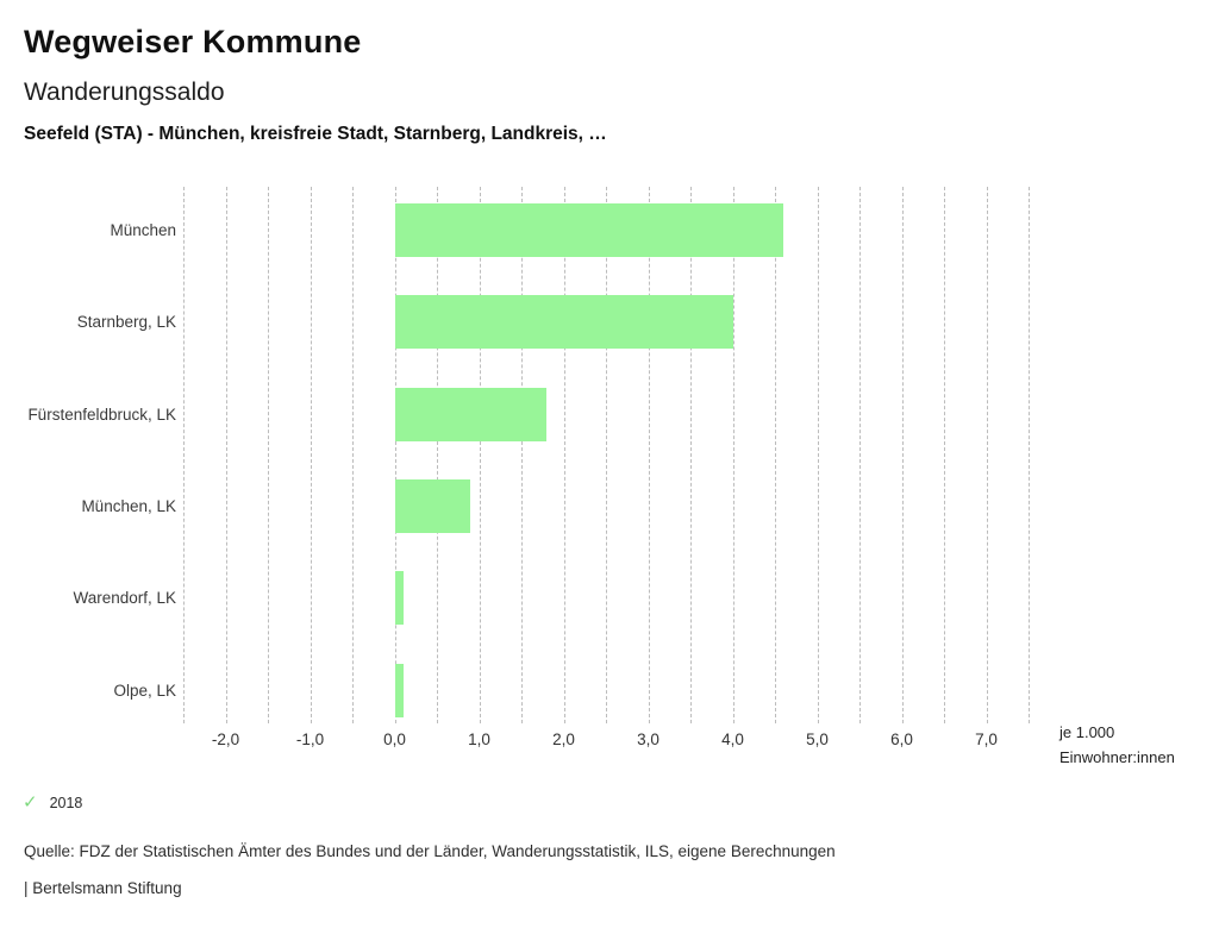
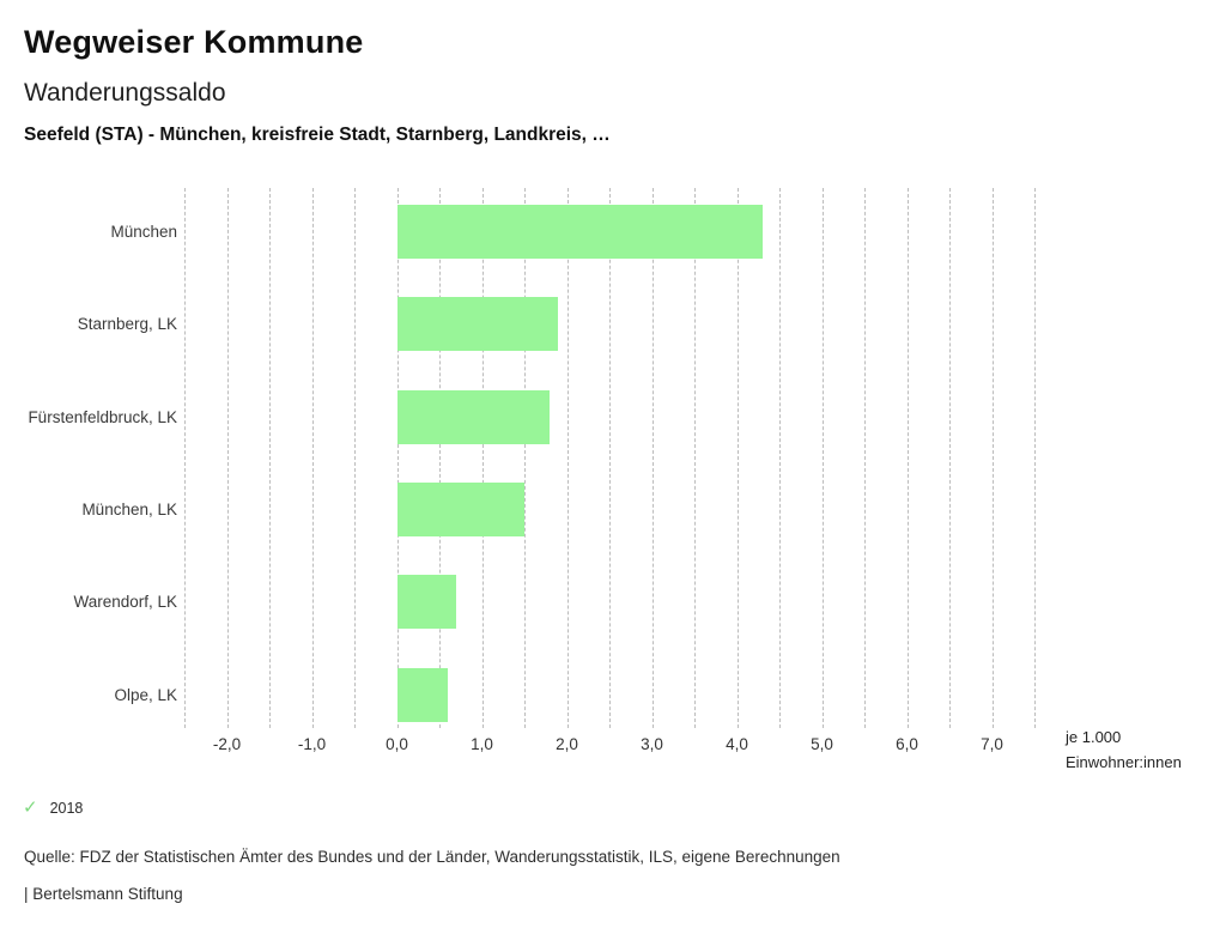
München: 4,6 -> 4,3
Starnberg, LK: 4,0 -> 1,9
München, LK: 0,9 -> 1,5
Warendorf, LK: 0,1 -> 0,7
Olpe, LK: 0,1 -> 0,6
